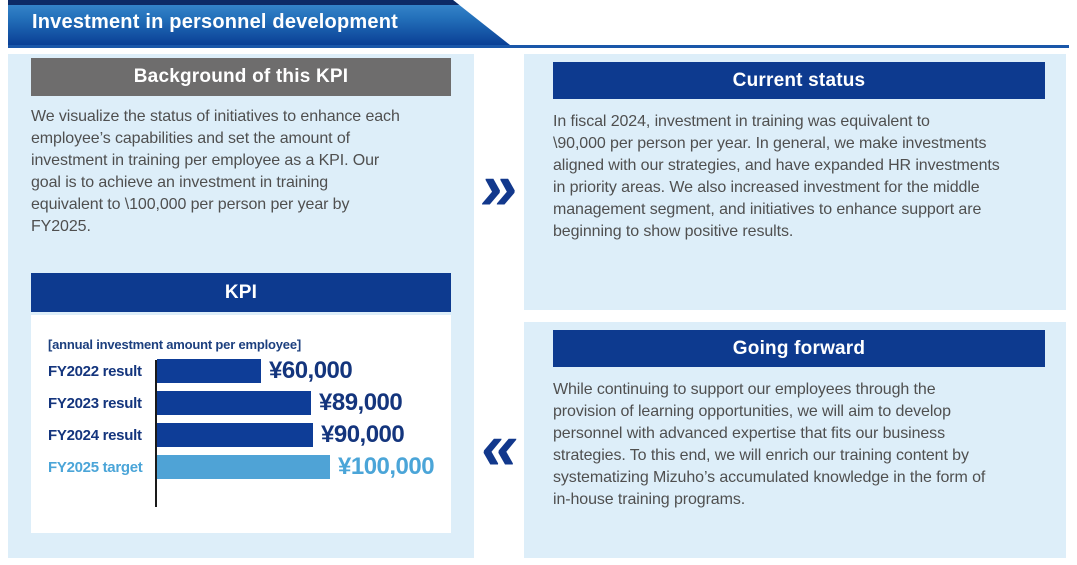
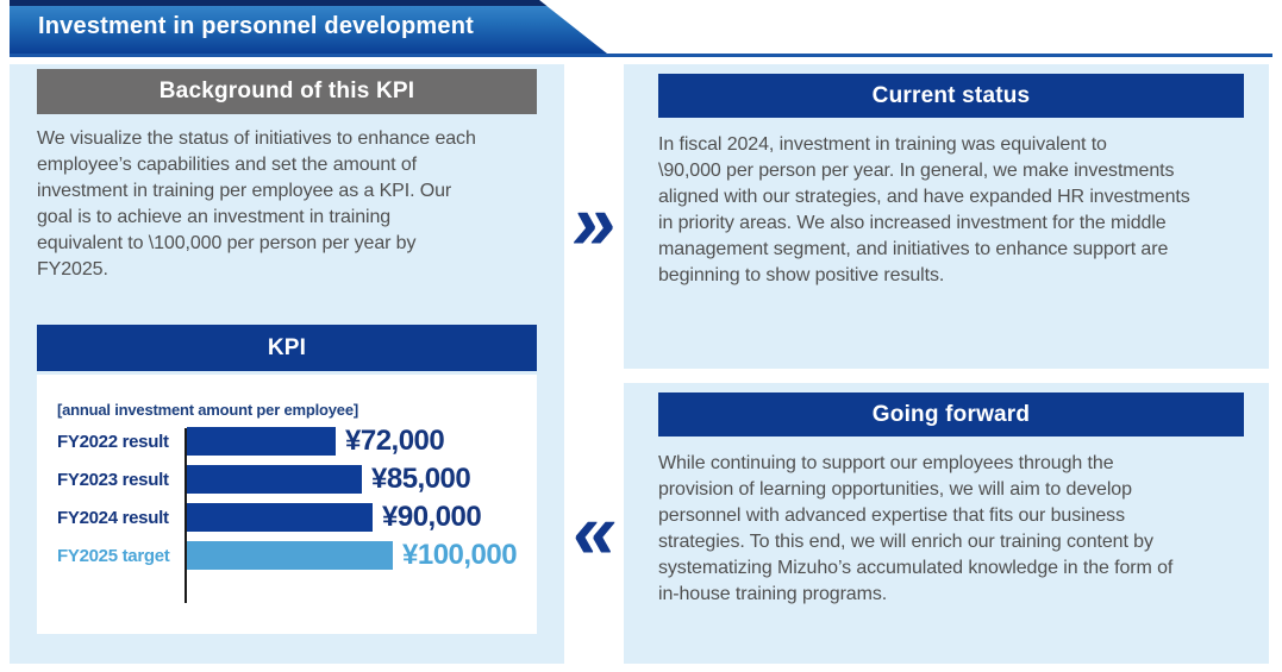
FY2022 result: ¥60,000 -> ¥72,000
FY2023 result: ¥89,000 -> ¥85,000
